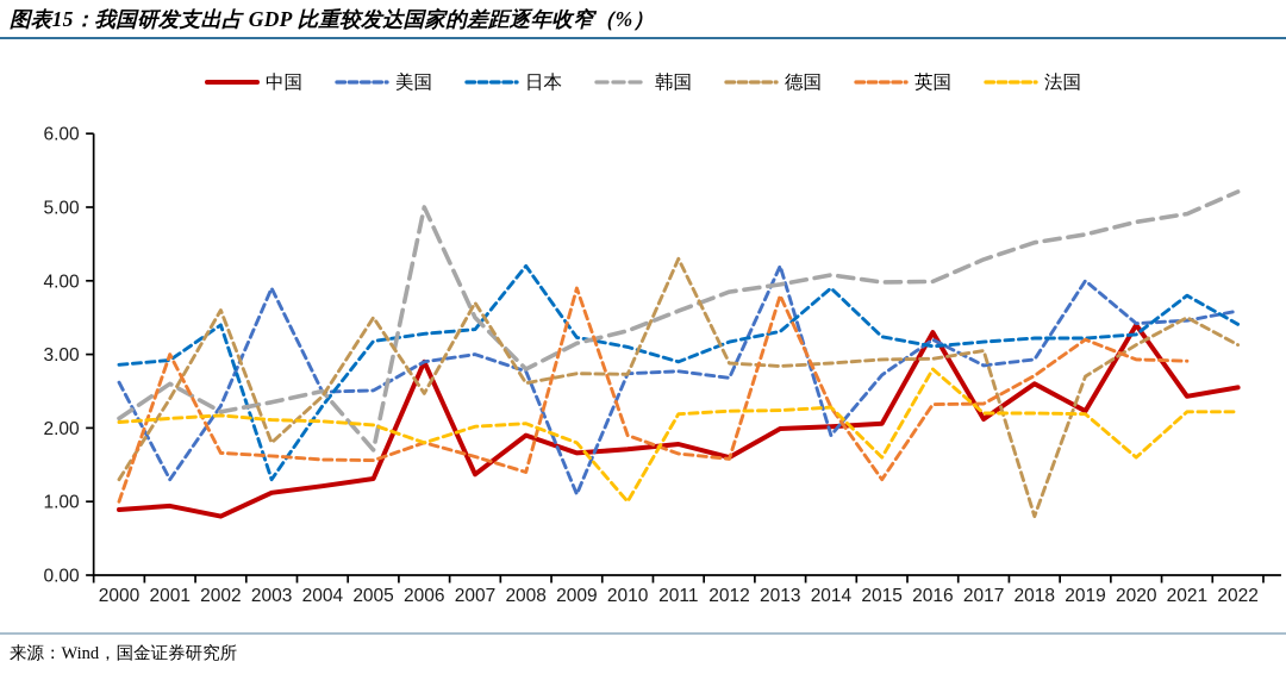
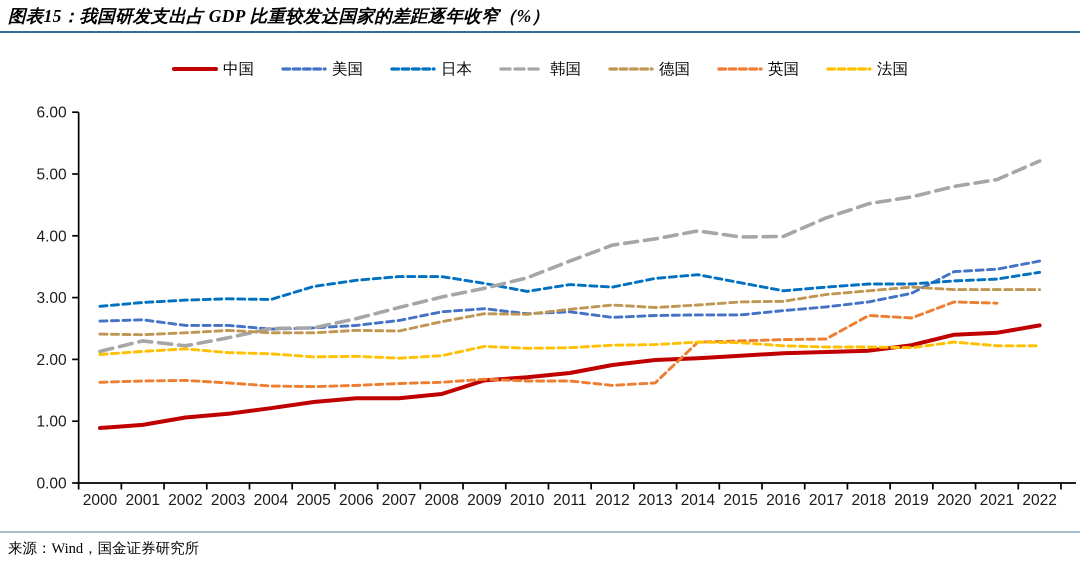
德国/2000: 1.3 -> 2.4
英国/2000: 1.0 -> 1.6
美国/2001: 1.3 -> 2.6
韩国/2001: 2.6 -> 2.3
英国/2001: 3.0 -> 1.6
中国/2002: 0.8 -> 1.1
美国/2002: 2.3 -> 2.5
日本/2002: 3.4 -> 3.0
德国/2002: 3.6 -> 2.4
美国/2003: 3.9 -> 2.5
日本/2003: 1.3 -> 3.0
德国/2003: 1.8 -> 2.5
日本/2004: 2.3 -> 3.0
韩国/2005: 1.7 -> 2.5
德国/2005: 3.5 -> 2.4
中国/2006: 2.9 -> 1.4
美国/2006: 2.9 -> 2.5
韩国/2006: 5.0 -> 2.7
英国/2006: 1.8 -> 1.6
法国/2006: 1.8 -> 2.0
美国/2007: 3.0 -> 2.6
韩国/2007: 3.5 -> 2.8
德国/2007: 3.7 -> 2.5
中国/2008: 1.9 -> 1.4
日本/2008: 4.2 -> 3.3
韩国/2008: 2.8 -> 3.0
英国/2008: 1.4 -> 1.6
美国/2009: 1.1 -> 2.8
英国/2009: 3.9 -> 1.7
法国/2009: 1.8 -> 2.2
英国/2010: 1.9 -> 1.6
法国/2010: 1.0 -> 2.2
日本/2011: 2.9 -> 3.2
德国/2011: 4.3 -> 2.8
中国/2012: 1.6 -> 1.9
美国/2013: 4.2 -> 2.7
英国/2013: 3.8 -> 1.6
美国/2014: 1.9 -> 2.7
日本/2014: 3.9 -> 3.4
英国/2015: 1.3 -> 2.3
法国/2015: 1.6 -> 2.3
中国/2016: 3.3 -> 2.1
美国/2016: 3.2 -> 2.8
法国/2016: 2.8 -> 2.2
中国/2018: 2.6 -> 2.1
德国/2018: 0.8 -> 3.1
美国/2019: 4.0 -> 3.1
德国/2019: 2.7 -> 3.2
英国/2019: 3.2 -> 2.7
中国/2020: 3.4 -> 2.4
法国/2020: 1.6 -> 2.3
日本/2021: 3.8 -> 3.3
德国/2021: 3.5 -> 3.1
